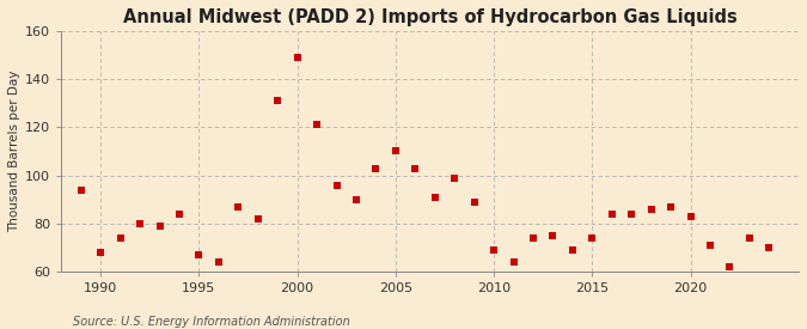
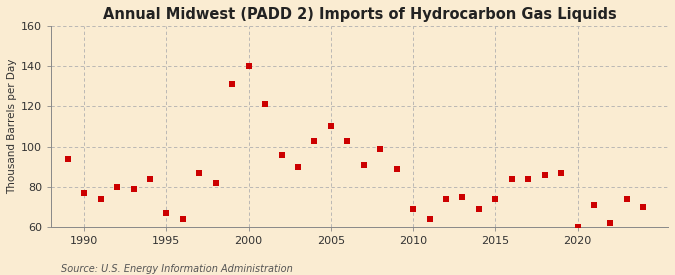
1990: 68 -> 77
2000: 149 -> 140
2020: 83 -> 60
